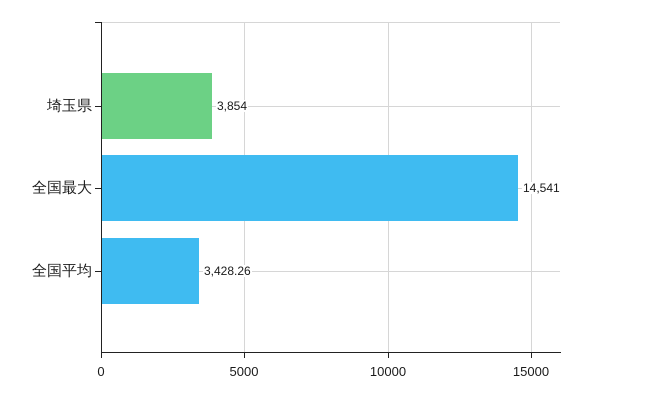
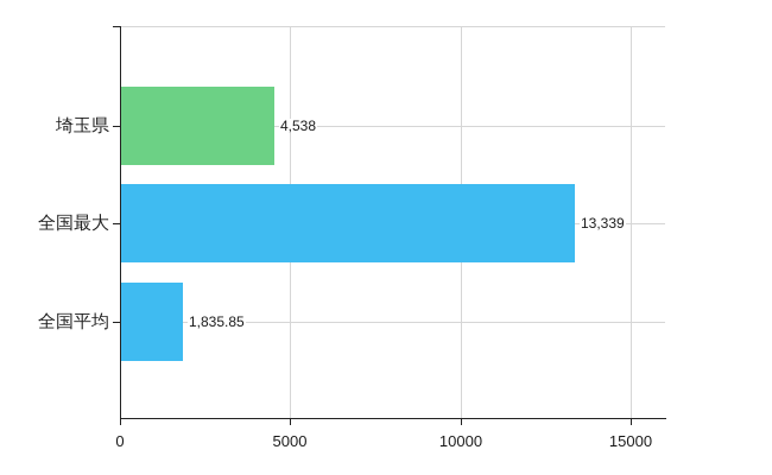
埼玉県: 3,854 -> 4,538
全国最大: 14,541 -> 13,339
全国平均: 3,428.26 -> 1,835.85
